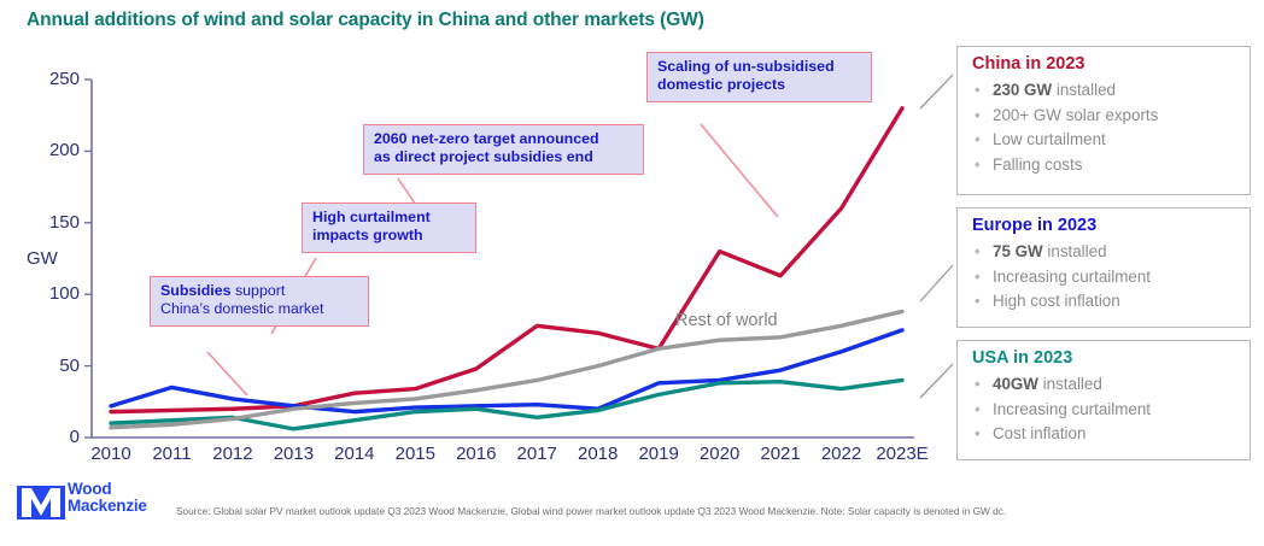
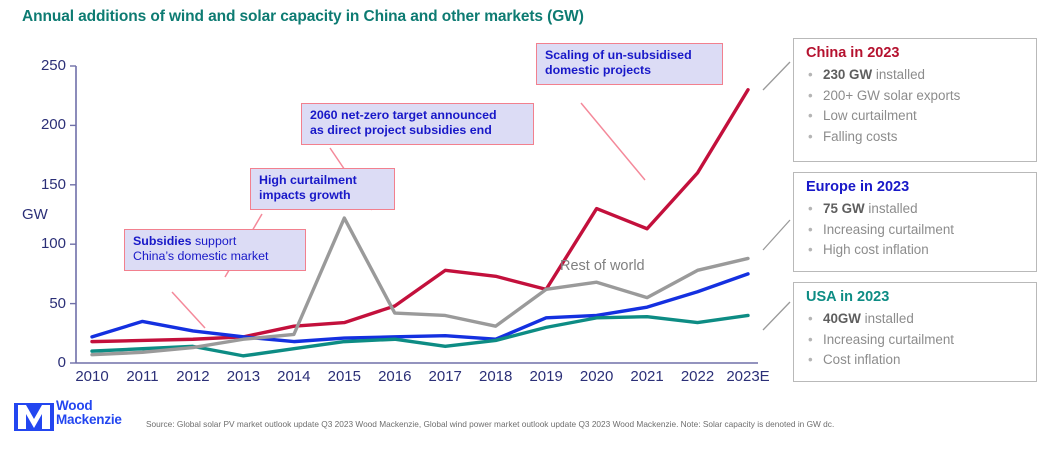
Rest of world/2015: 27 -> 122
Rest of world/2016: 33 -> 42
Rest of world/2018: 50 -> 31
Rest of world/2021: 70 -> 55
